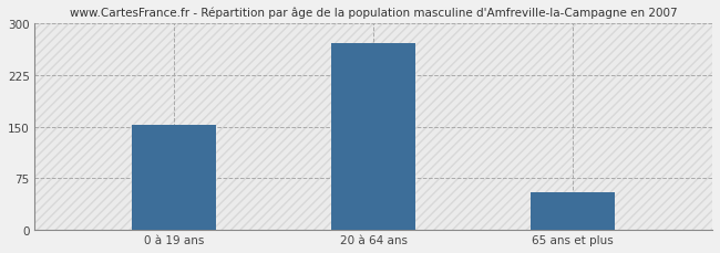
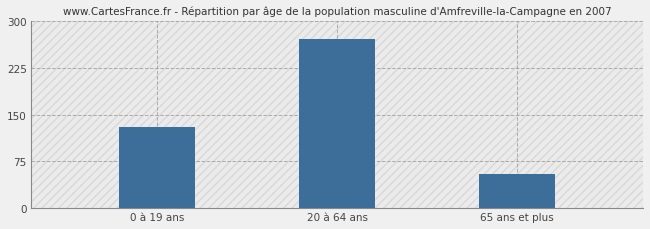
0 à 19 ans: 152 -> 130
